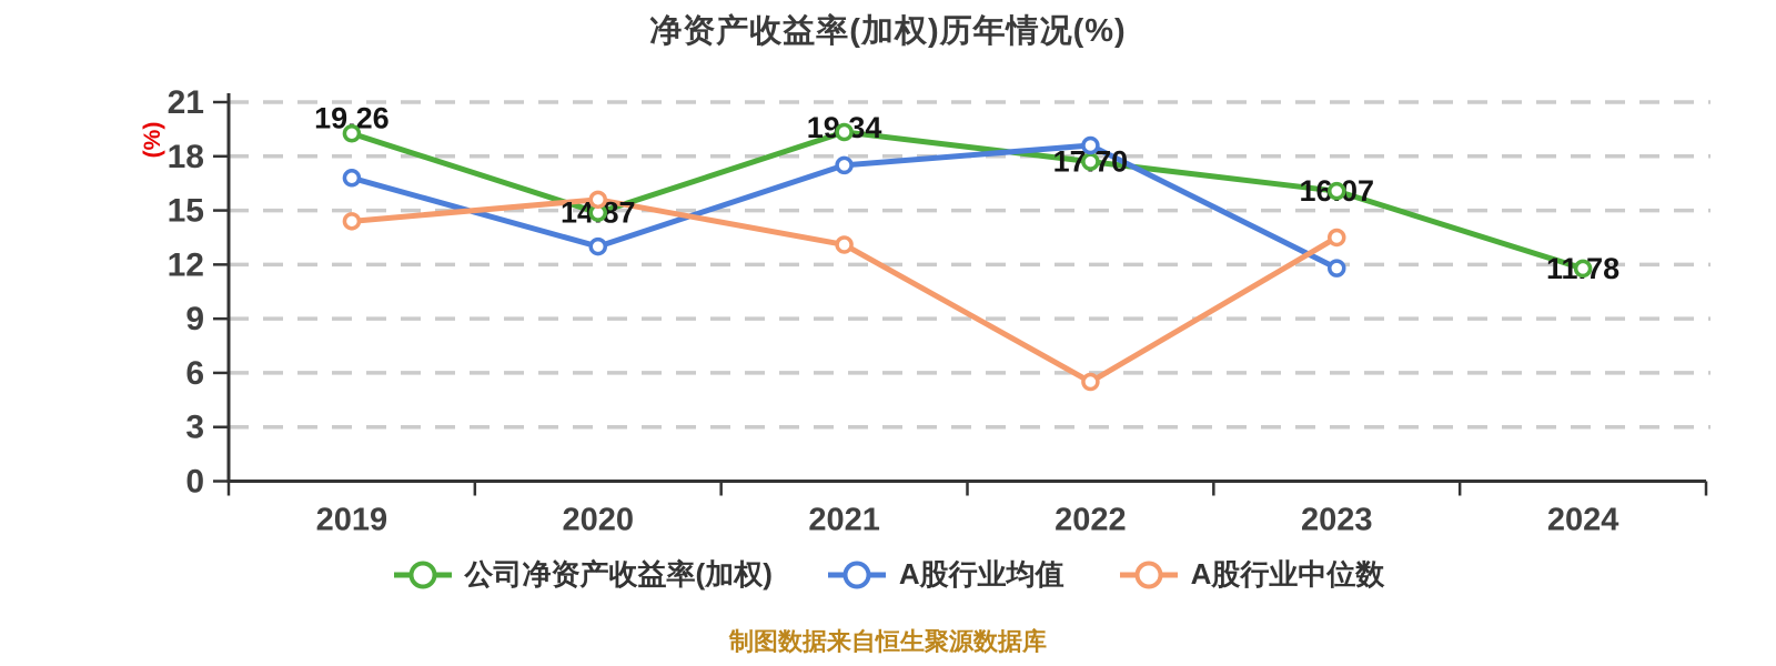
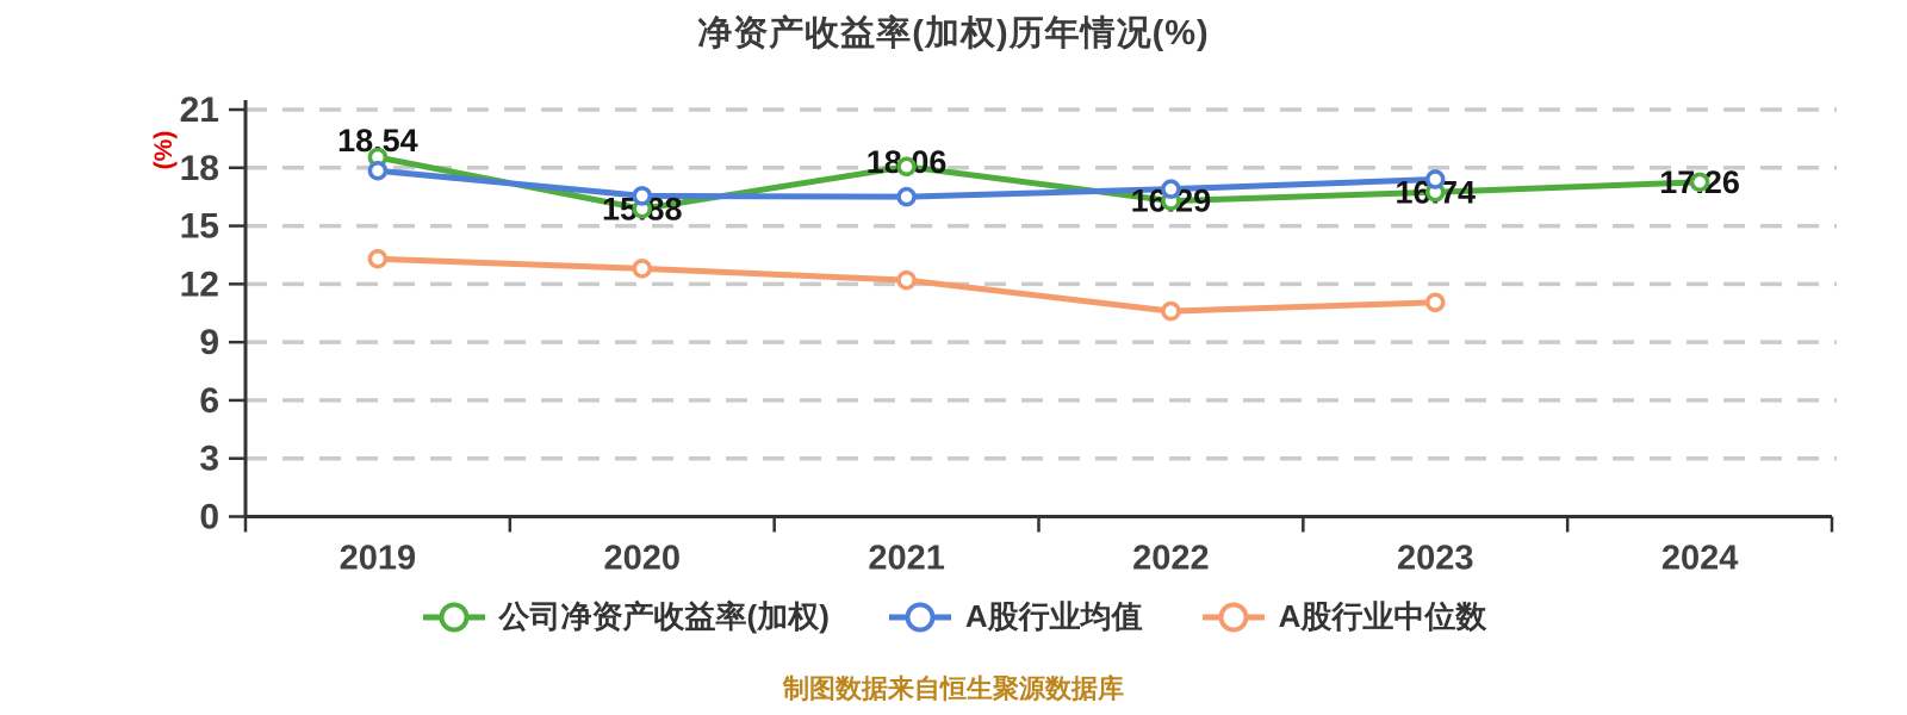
公司净资产收益率(加权)/2019: 19.26 -> 18.54
A股行业均值/2019: 16.8 -> 17.9
A股行业中位数/2019: 14.4 -> 13.3
公司净资产收益率(加权)/2020: 14.87 -> 15.88
A股行业均值/2020: 13.0 -> 16.6
A股行业中位数/2020: 15.6 -> 12.8
公司净资产收益率(加权)/2021: 19.34 -> 18.06
A股行业均值/2021: 17.5 -> 16.5
A股行业中位数/2021: 13.1 -> 12.2
公司净资产收益率(加权)/2022: 17.70 -> 16.29
A股行业均值/2022: 18.6 -> 16.9
A股行业中位数/2022: 5.5 -> 10.6
公司净资产收益率(加权)/2023: 16.07 -> 16.74
A股行业均值/2023: 11.8 -> 17.4
A股行业中位数/2023: 13.5 -> 11.1
公司净资产收益率(加权)/2024: 11.78 -> 17.26
